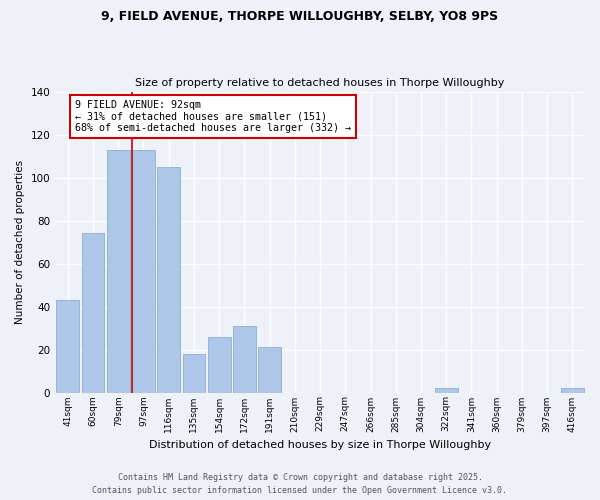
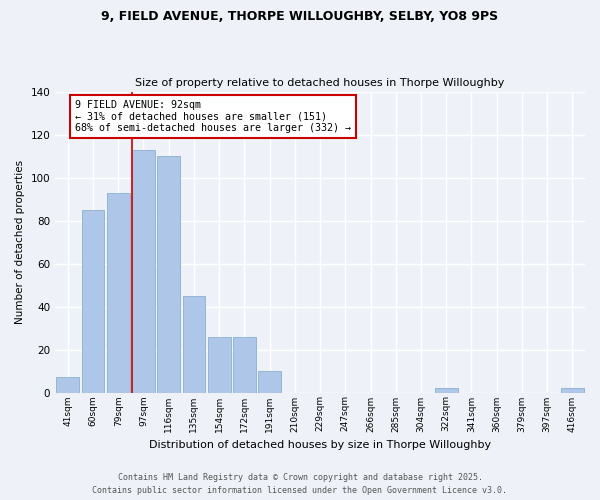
41sqm: 43 -> 7
60sqm: 74 -> 85
79sqm: 113 -> 93
116sqm: 105 -> 110
135sqm: 18 -> 45
172sqm: 31 -> 26
191sqm: 21 -> 10
